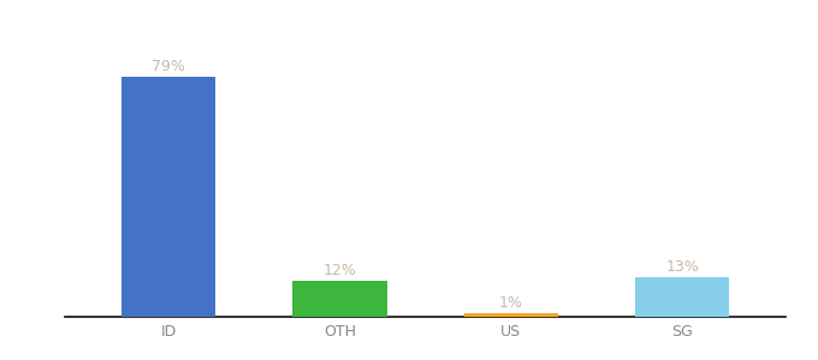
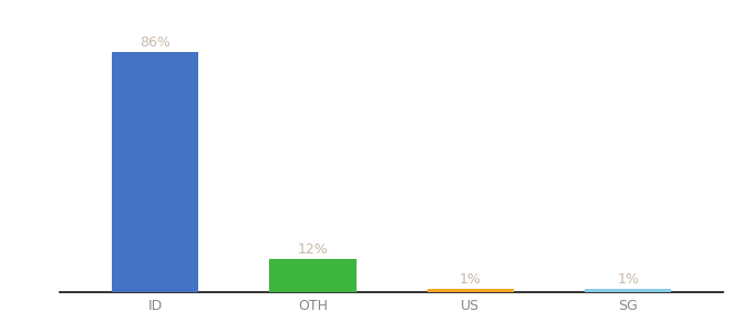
ID: 79% -> 86%
SG: 13% -> 1%
